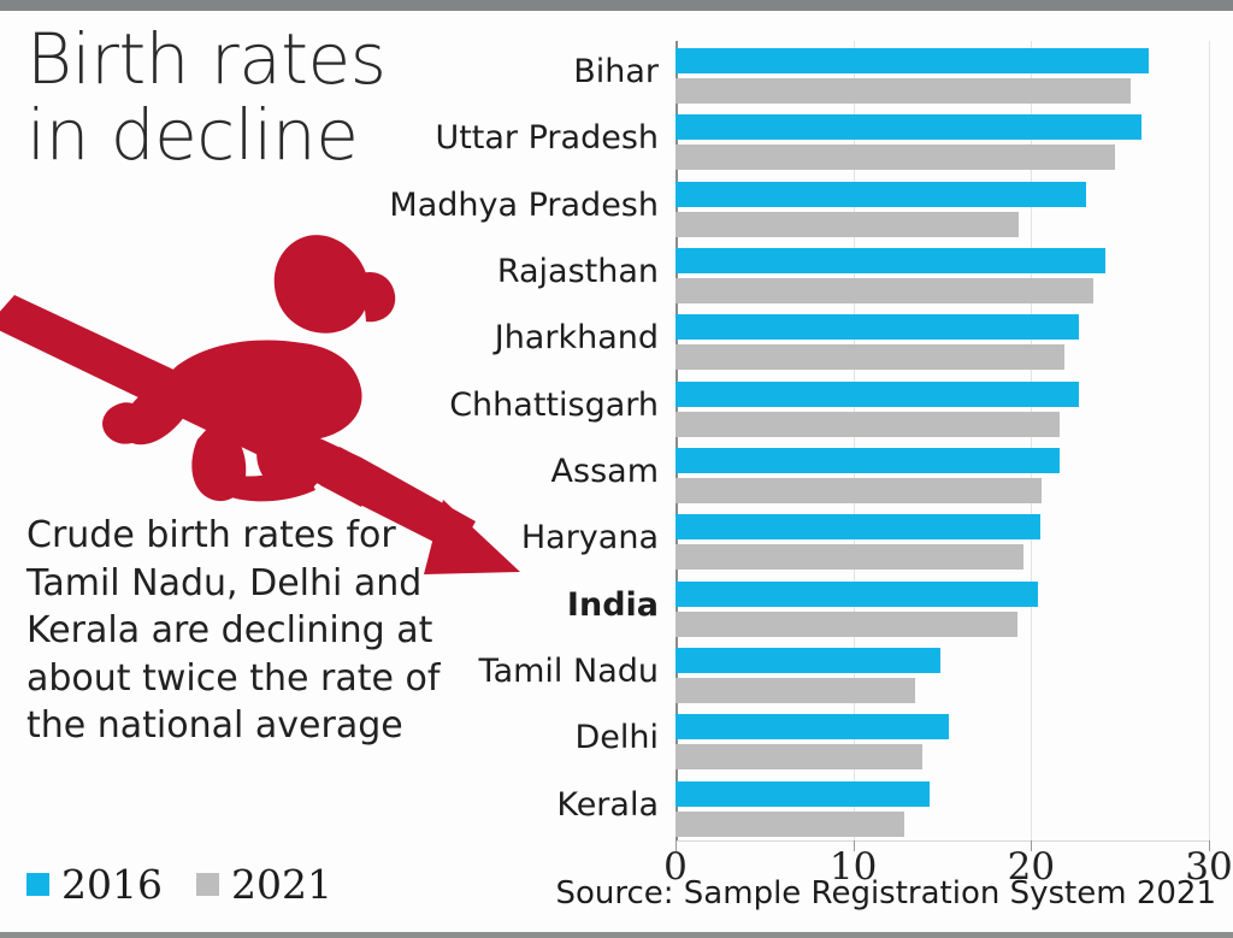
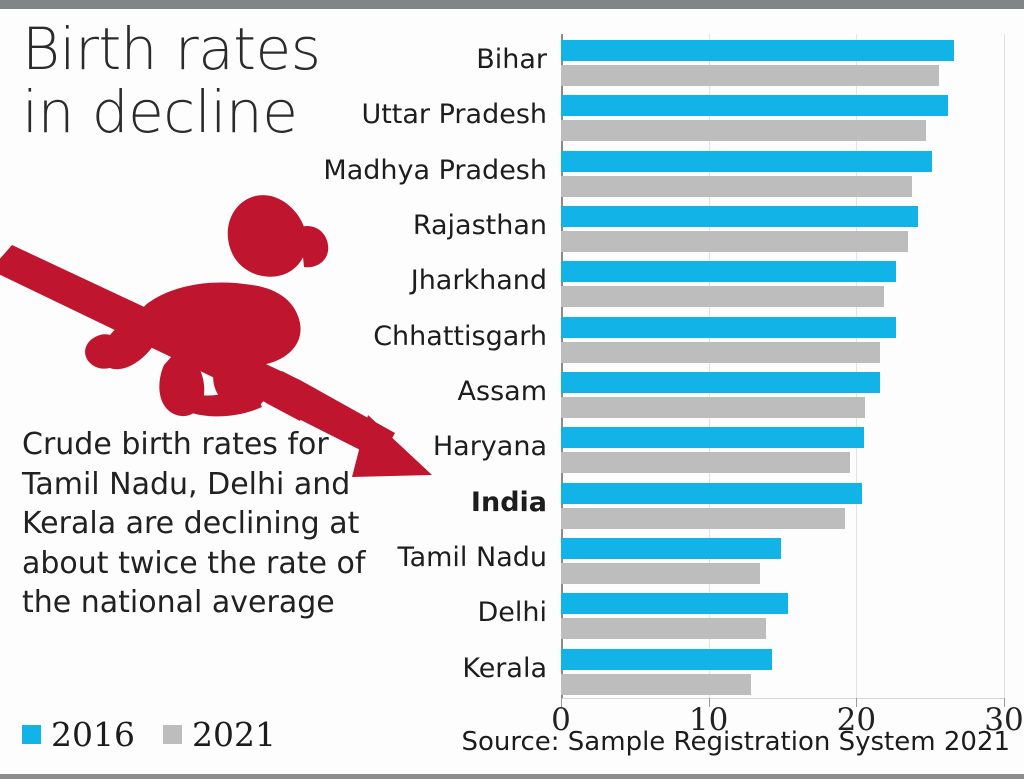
2016/Madhya Pradesh: 23.1 -> 25.1
2021/Madhya Pradesh: 19.3 -> 23.8
